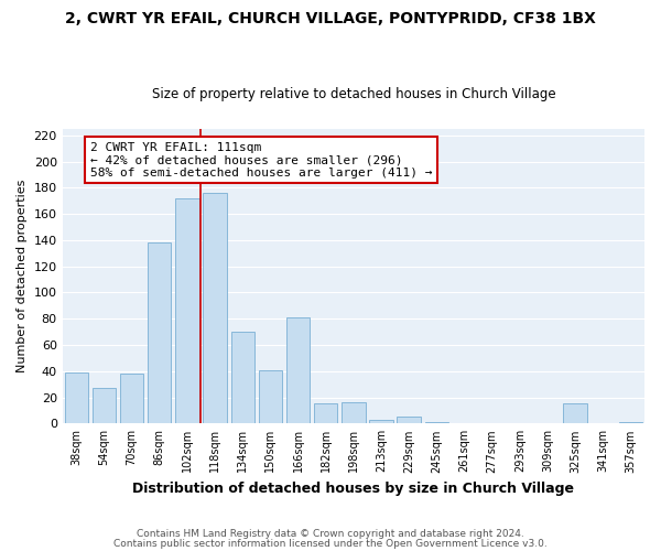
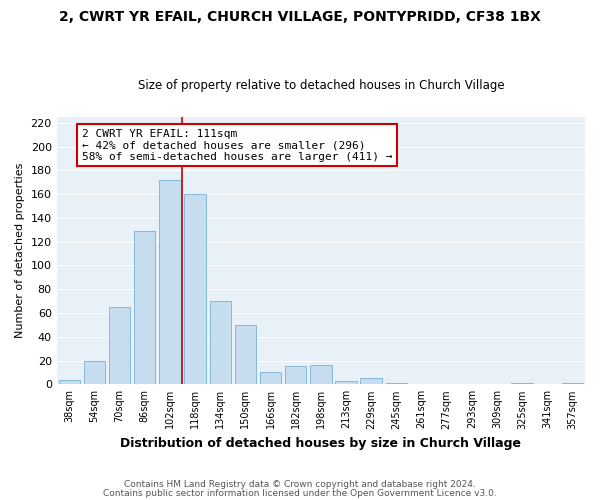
38sqm: 39 -> 4
54sqm: 27 -> 20
70sqm: 38 -> 65
86sqm: 138 -> 129
118sqm: 176 -> 160
150sqm: 41 -> 50
166sqm: 81 -> 10
325sqm: 15 -> 1
